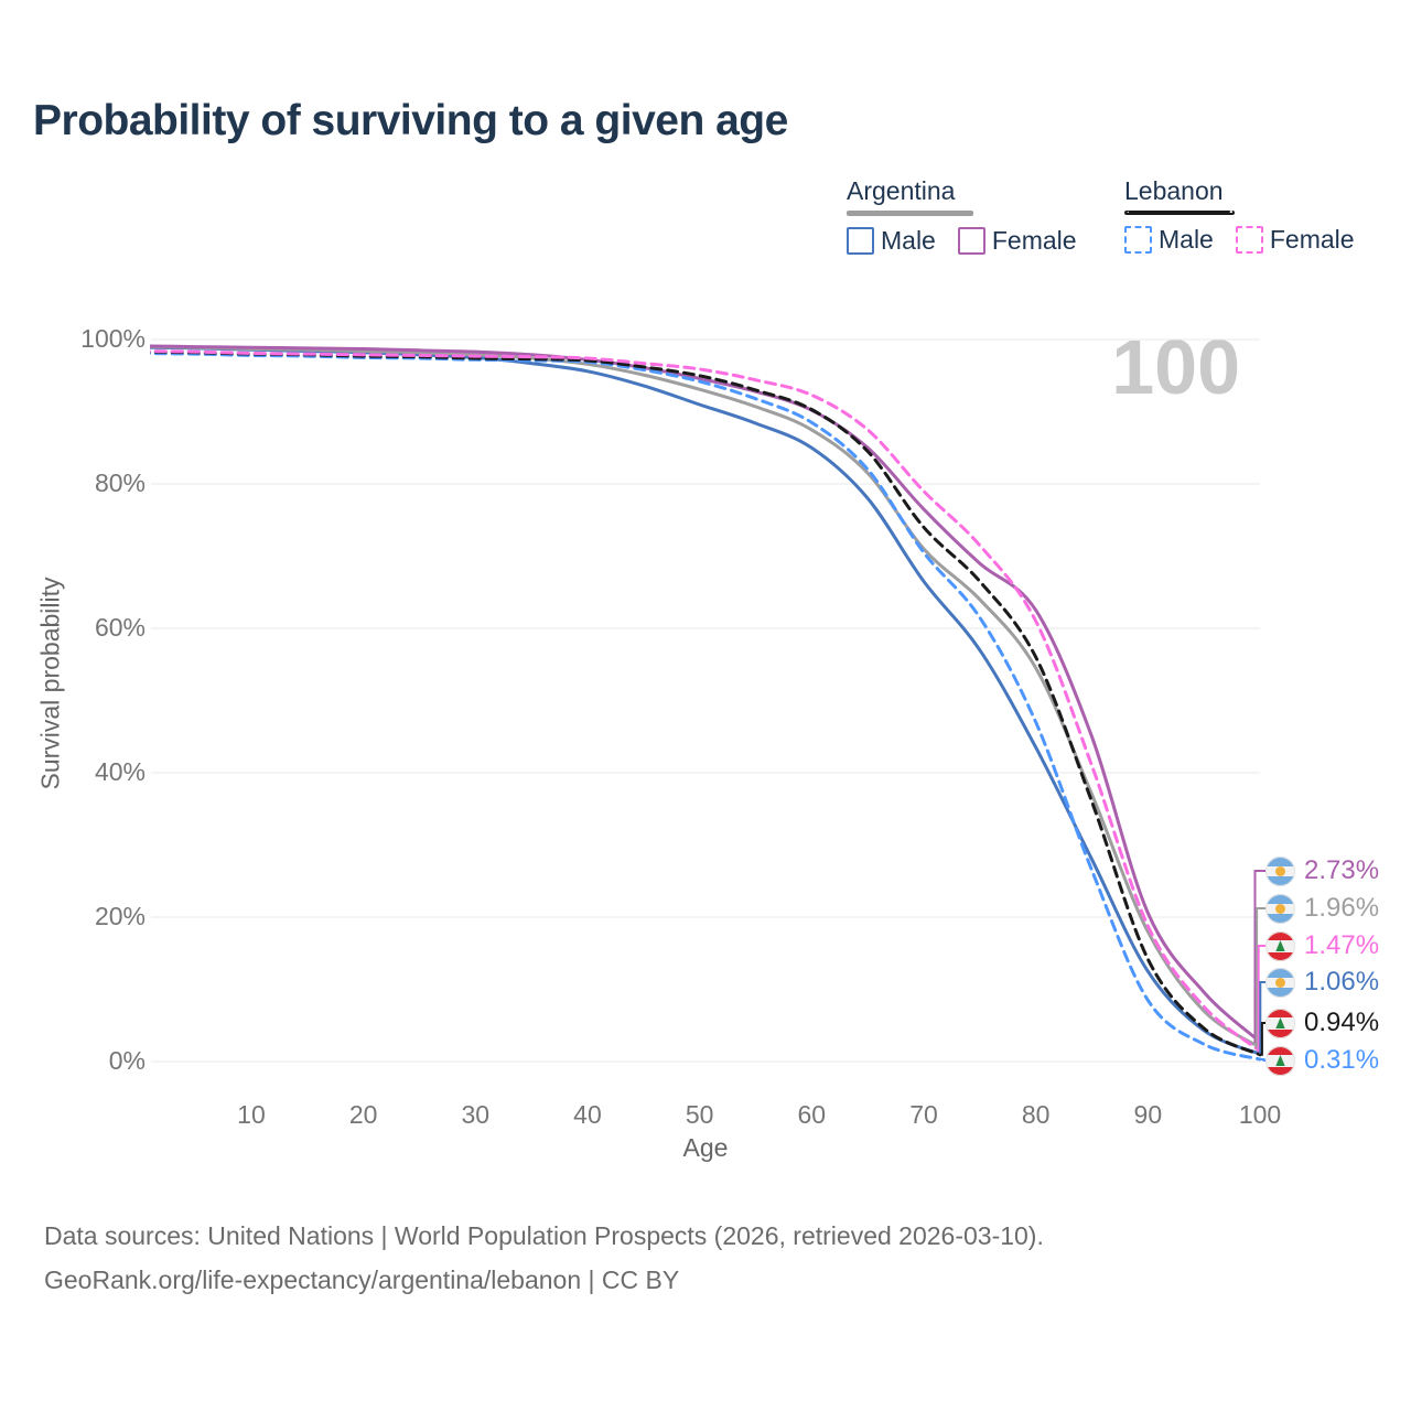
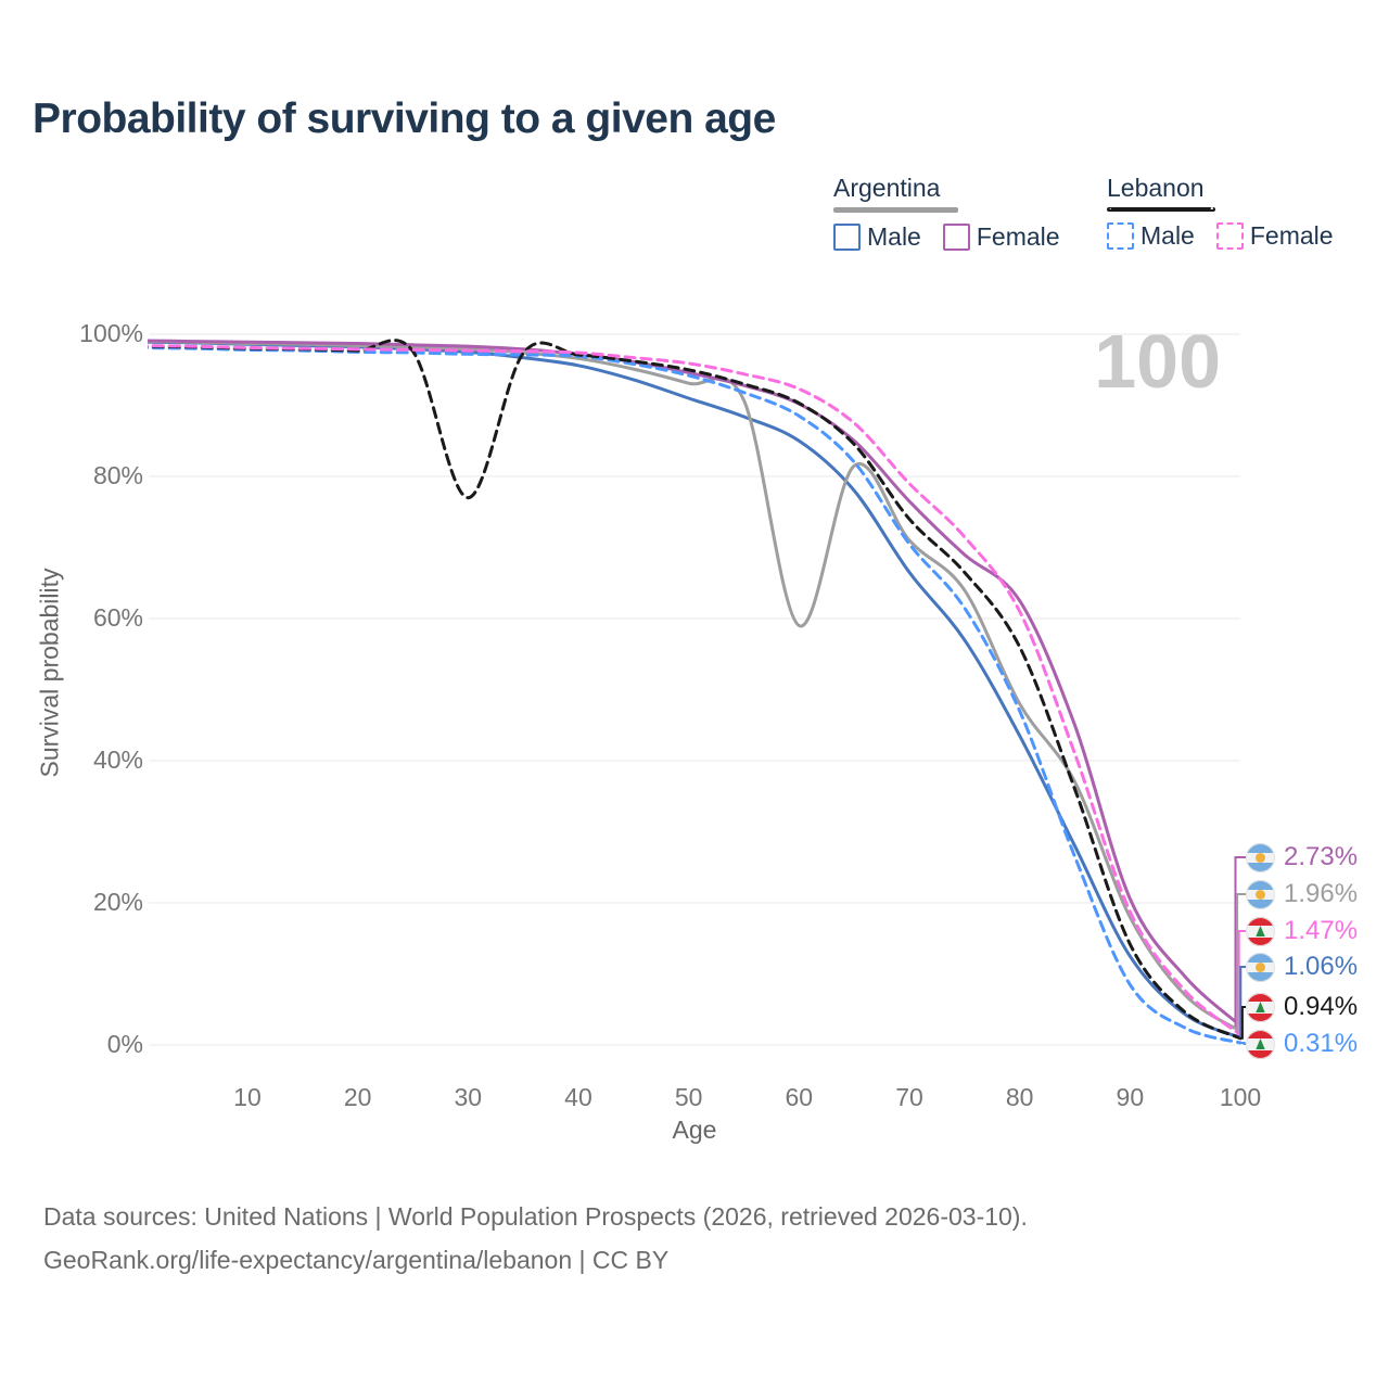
Lebanon/30: 97% -> 77%
Argentina/60: 88% -> 59%
Argentina/80: 54% -> 48%
